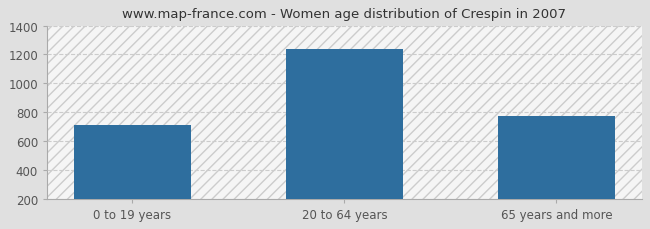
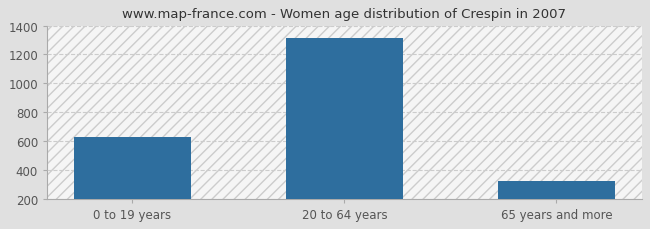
0 to 19 years: 710 -> 630
20 to 64 years: 1240 -> 1320
65 years and more: 770 -> 320
